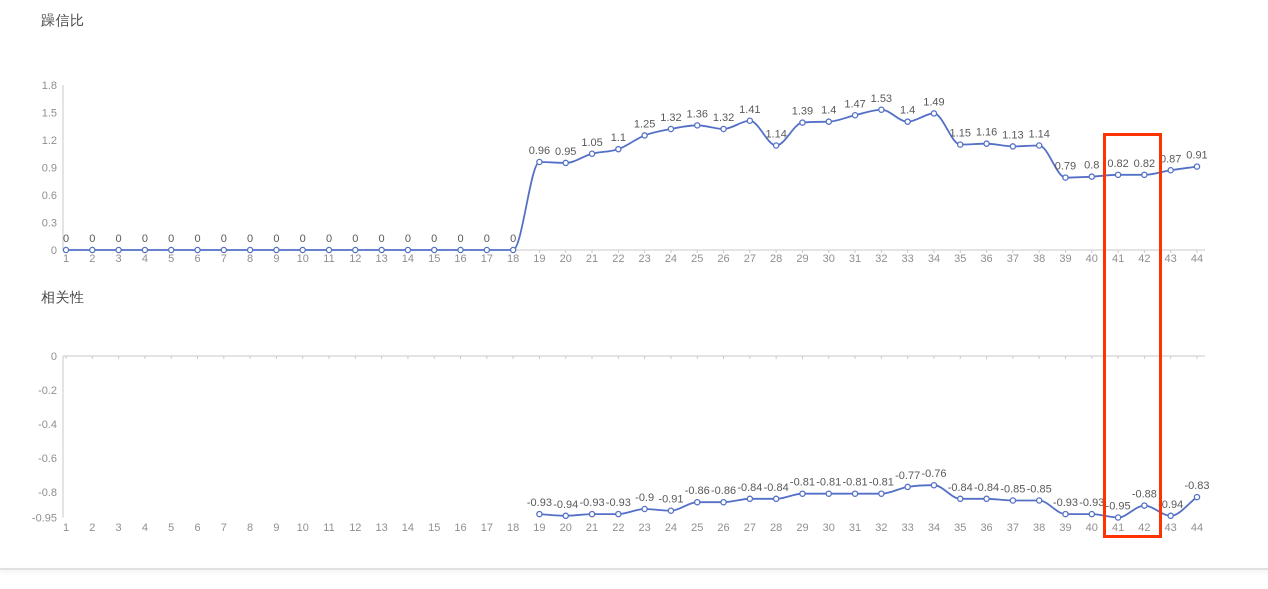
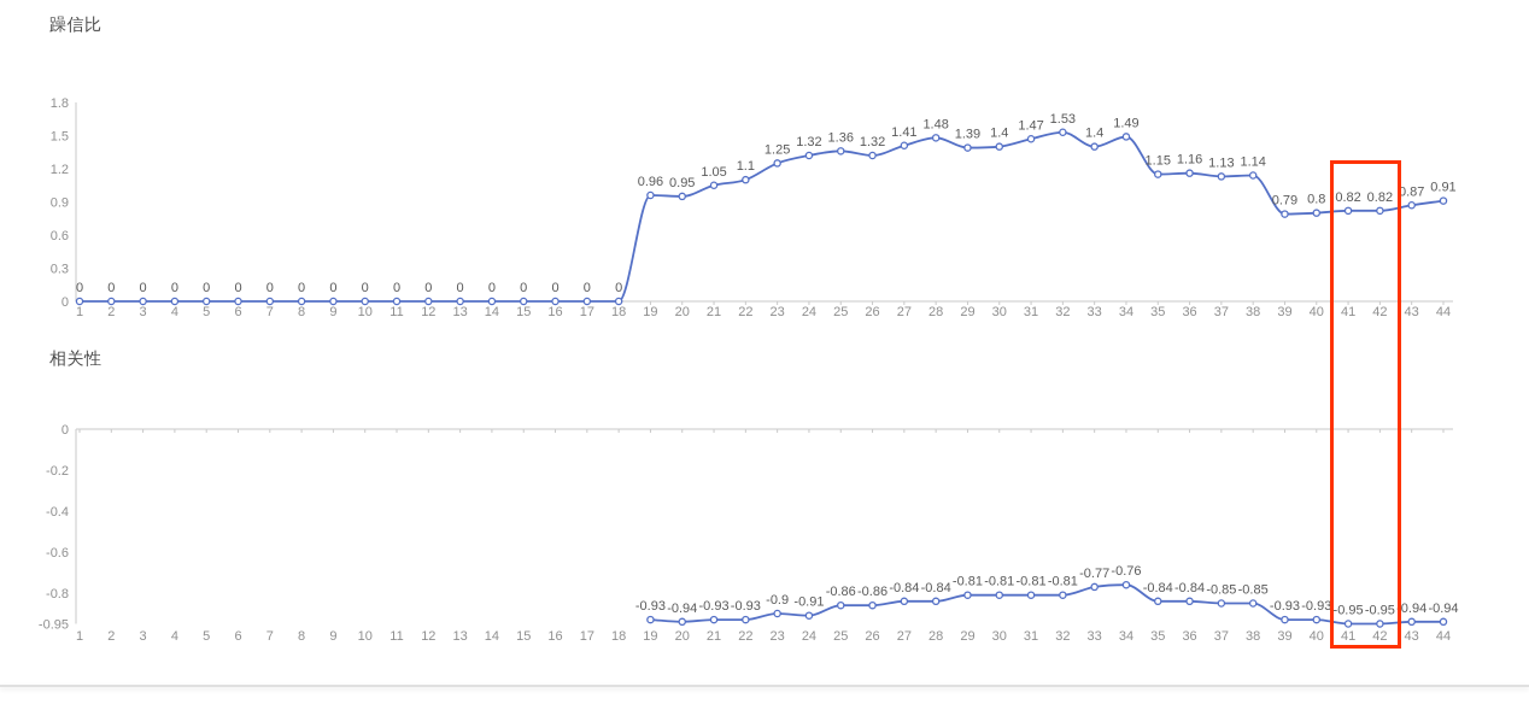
躁信比/28: 1.14 -> 1.48
相关性/42: -0.88 -> -0.95
相关性/44: -0.83 -> -0.94
